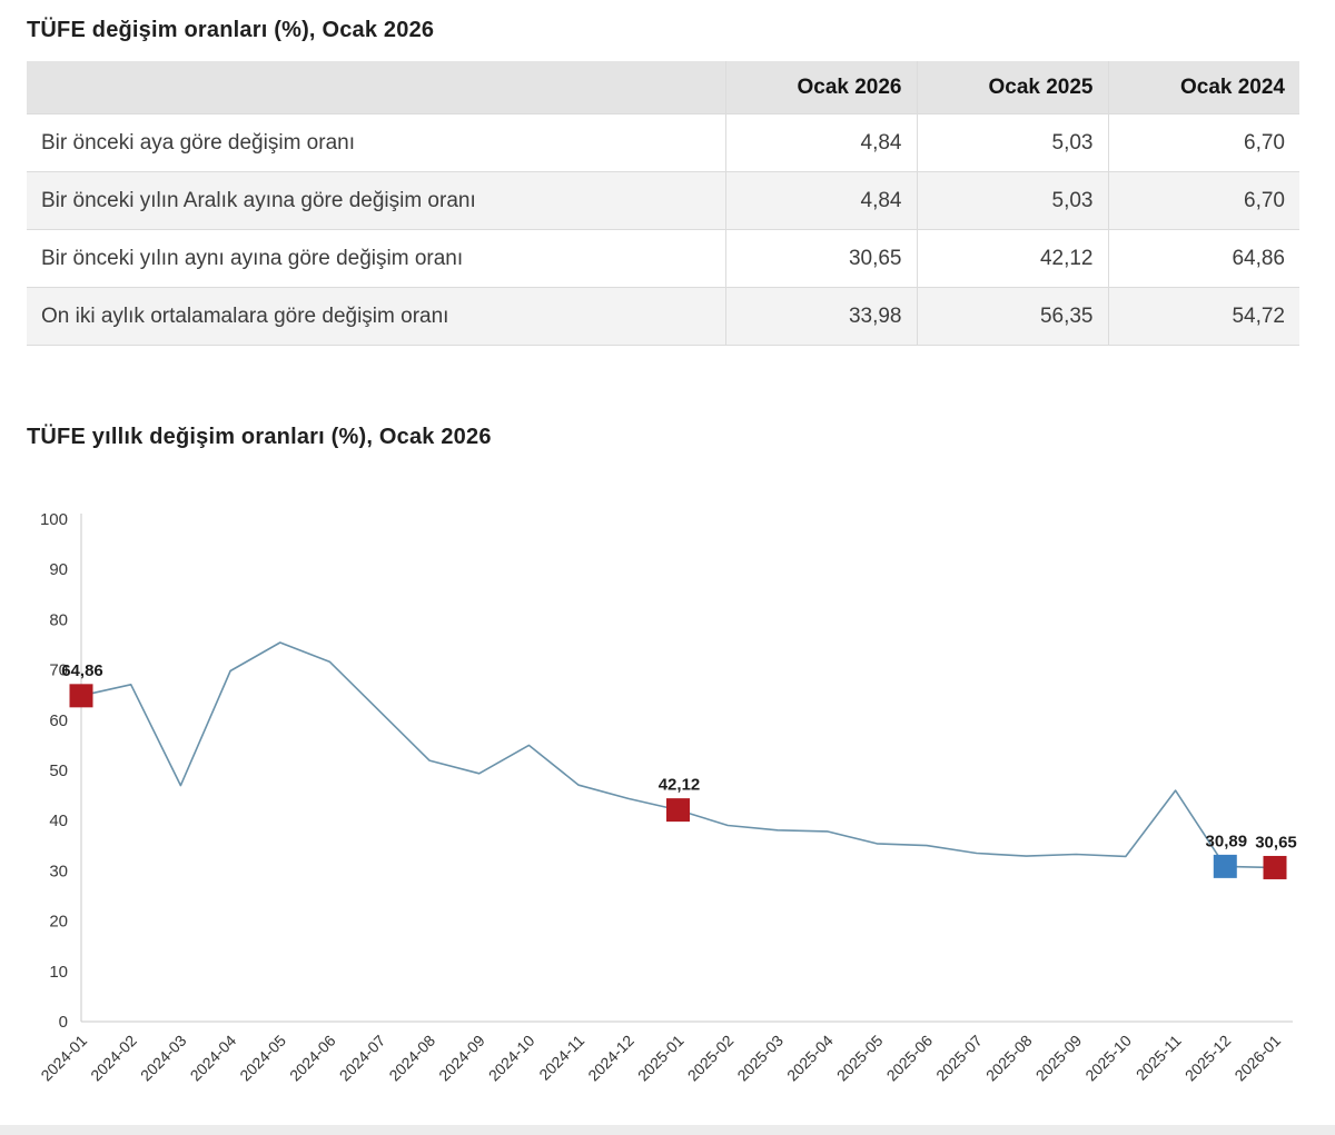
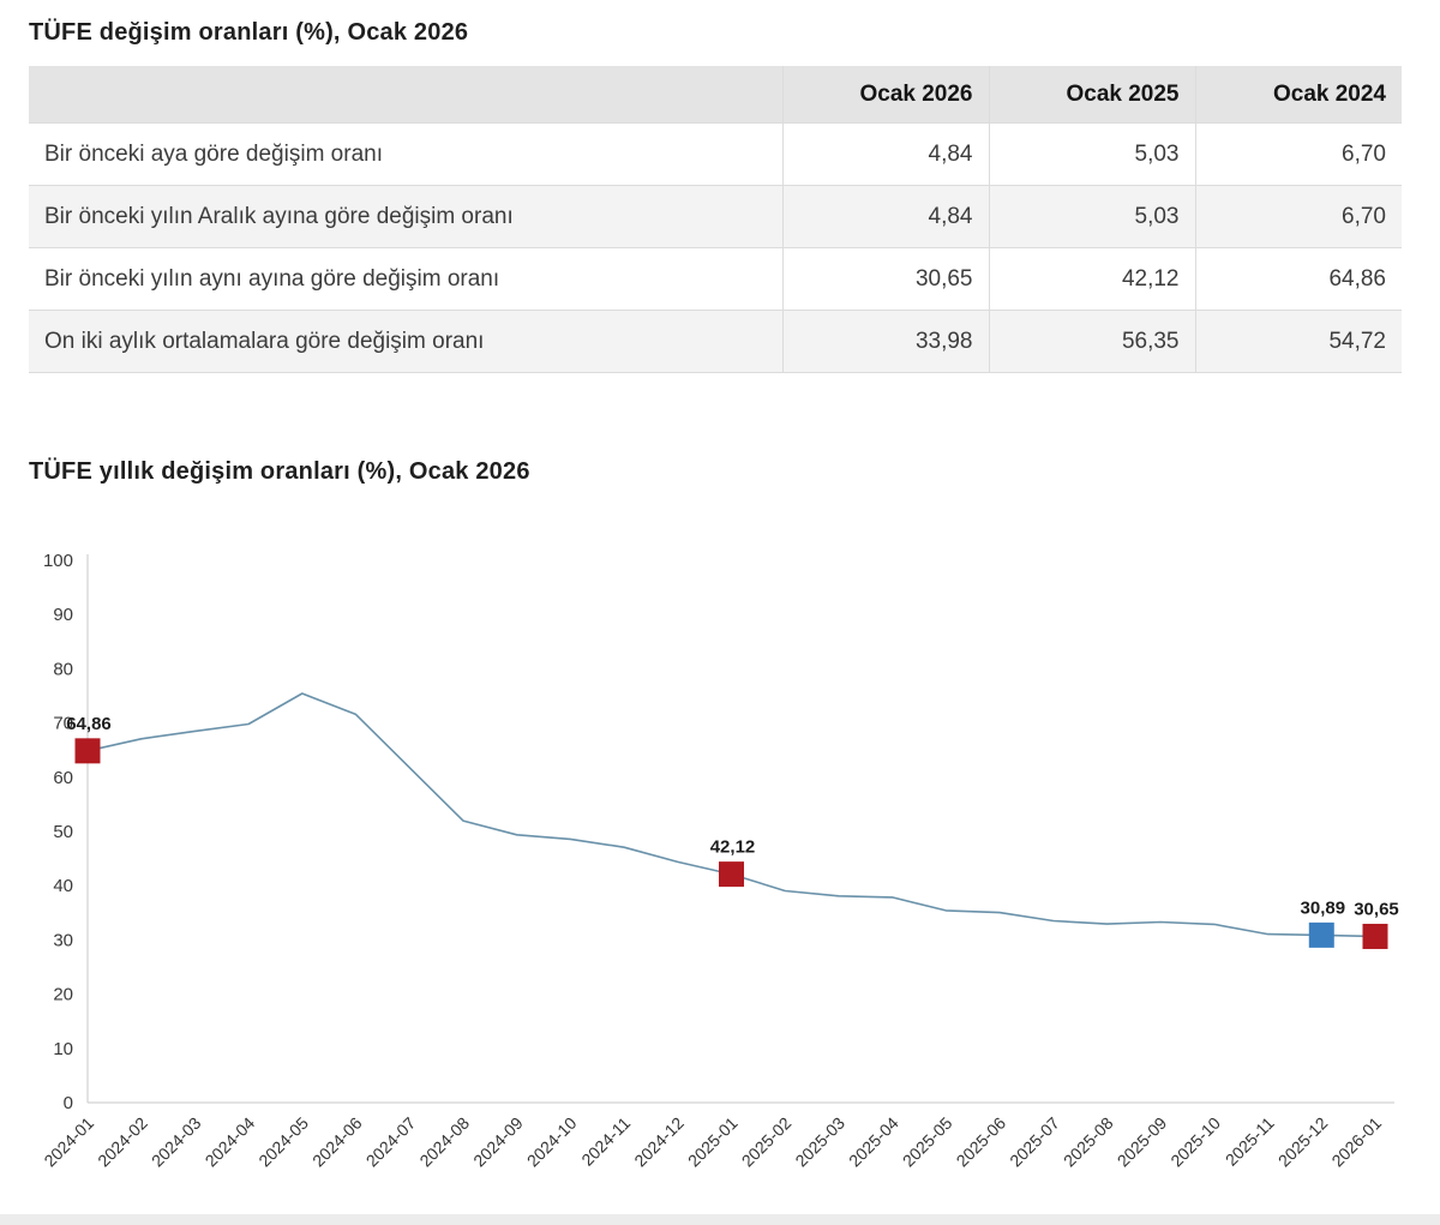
2024-03: 47 -> 68
2024-10: 55 -> 49
2025-11: 46 -> 31
